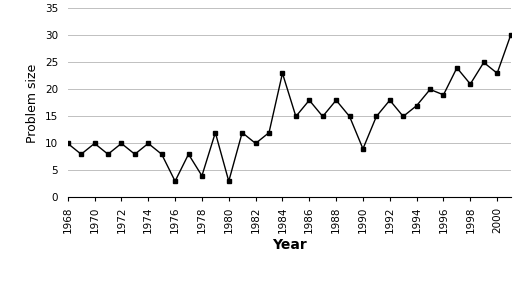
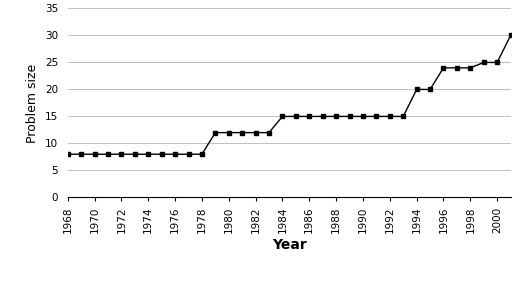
1968: 10 -> 8
1970: 10 -> 8
1972: 10 -> 8
1974: 10 -> 8
1976: 3 -> 8
1978: 4 -> 8
1980: 3 -> 12
1982: 10 -> 12
1984: 23 -> 15
1986: 18 -> 15
1988: 18 -> 15
1990: 9 -> 15
1992: 18 -> 15
1994: 17 -> 20
1996: 19 -> 24
1998: 21 -> 24
2000: 23 -> 25
